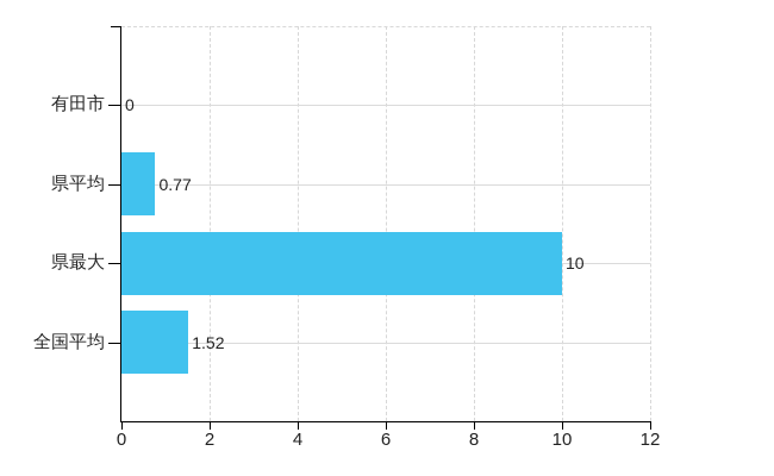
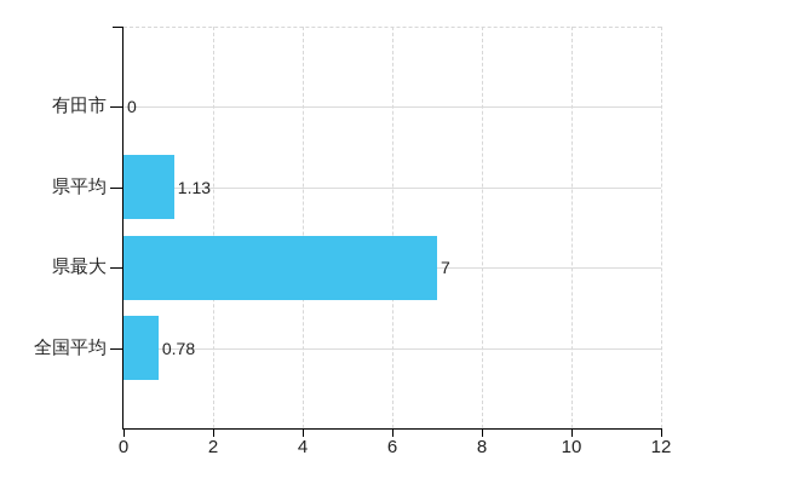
県平均: 0.77 -> 1.13
県最大: 10 -> 7
全国平均: 1.52 -> 0.78
